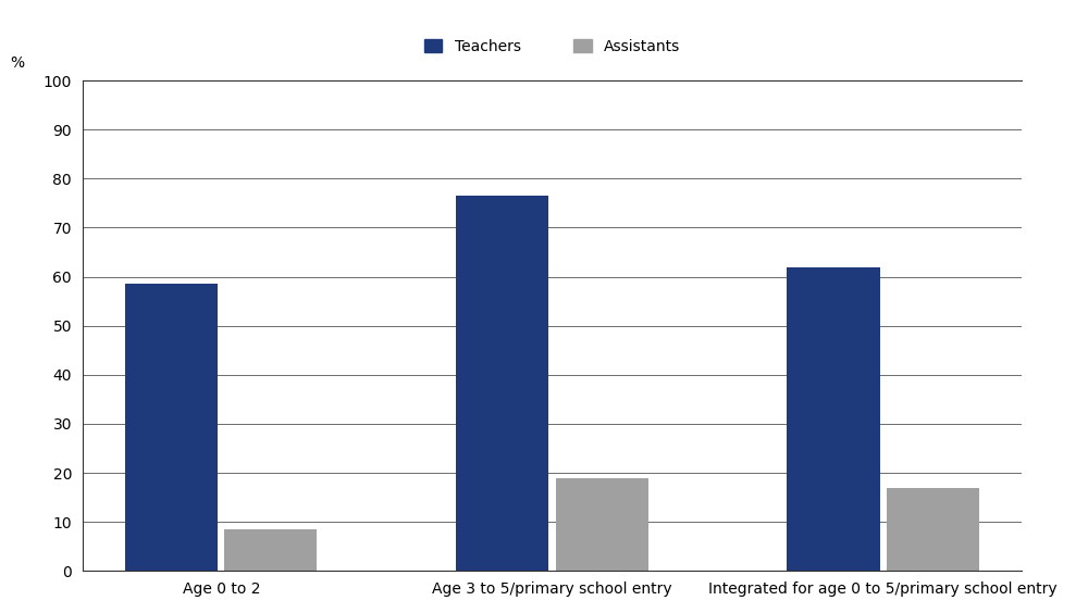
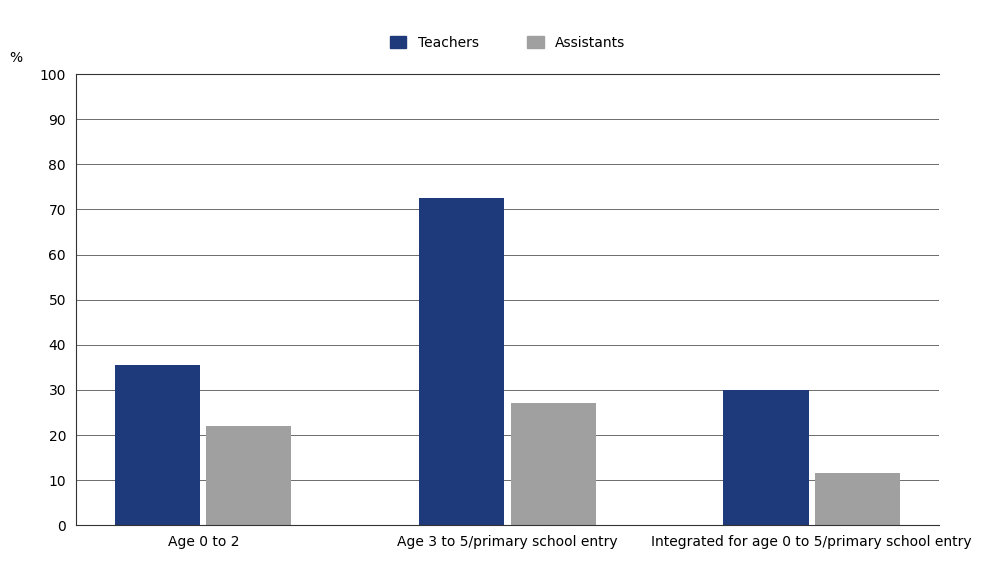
Teachers/Age 0 to 2: 58.5 -> 35.5
Assistants/Age 0 to 2: 8.5 -> 22.0
Teachers/Age 3 to 5/primary school entry: 76.5 -> 72.5
Assistants/Age 3 to 5/primary school entry: 19.0 -> 27.0
Teachers/Integrated for age 0 to 5/primary school entry: 62.0 -> 30.0
Assistants/Integrated for age 0 to 5/primary school entry: 17.0 -> 11.5
